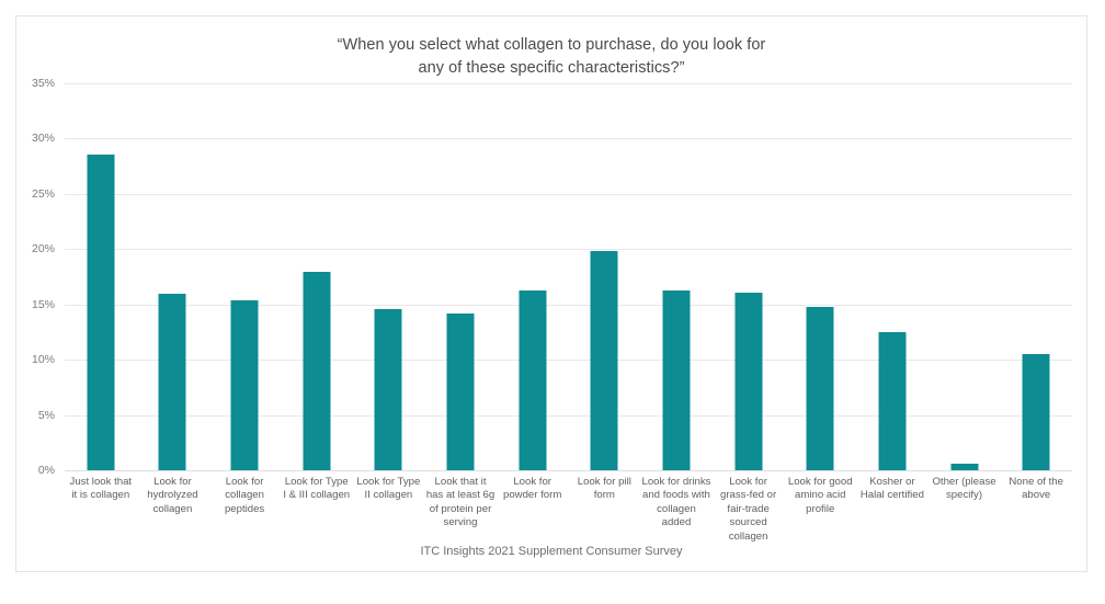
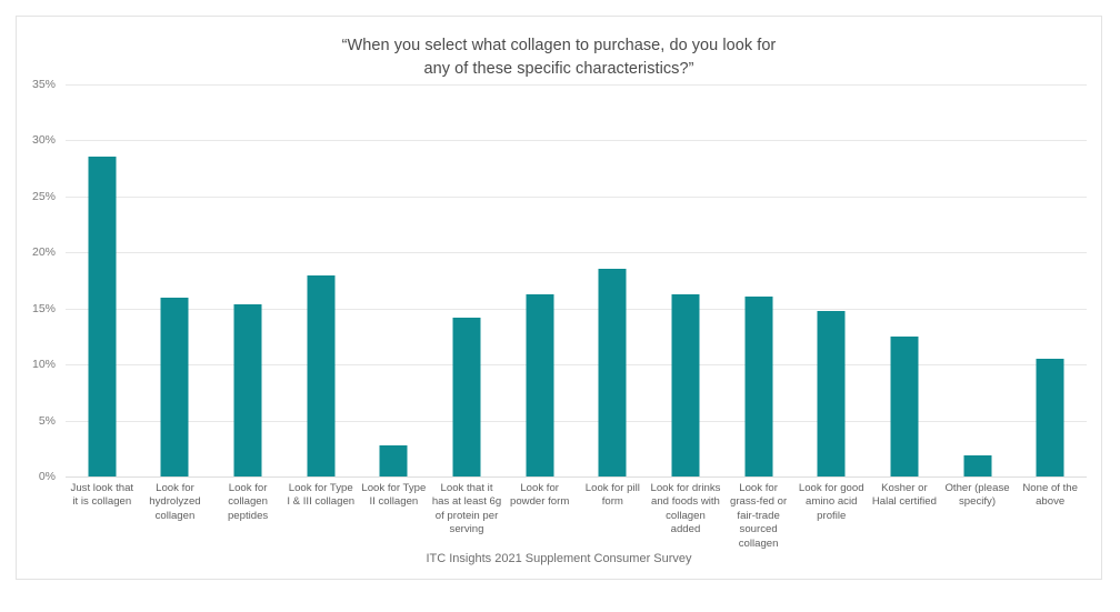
Look for Type II collagen: 14.6% -> 2.8%
Look for pill form: 19.8% -> 18.5%
Other (please specify): 0.6% -> 1.9%
